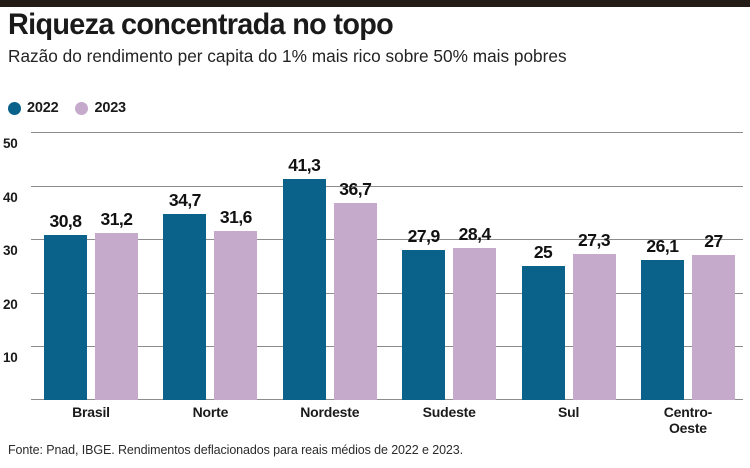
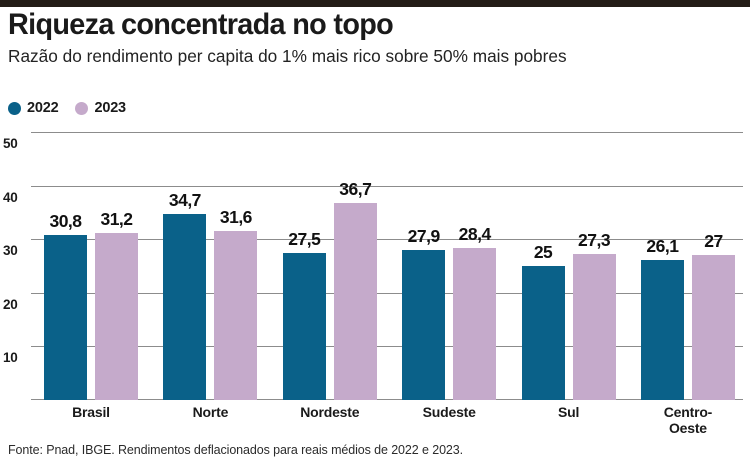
2022/Nordeste: 41,3 -> 27,5
